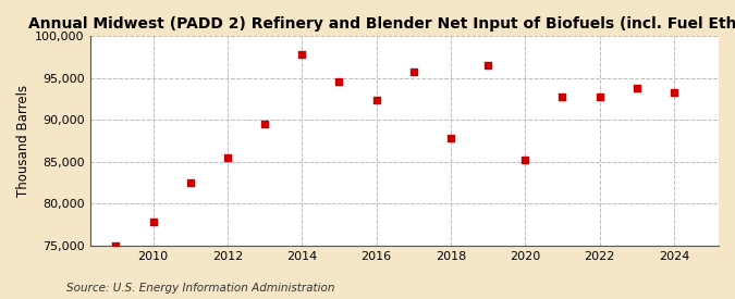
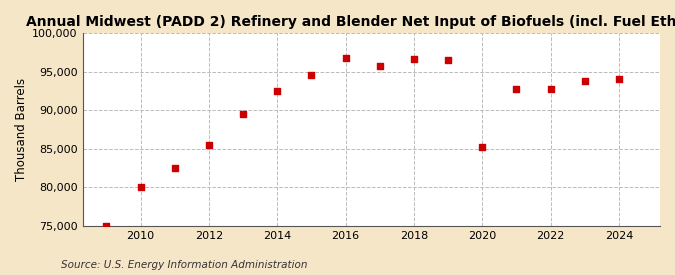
2010: 77,800 -> 80,000
2014: 97,800 -> 92,500
2016: 92,400 -> 96,700
2018: 87,800 -> 96,600
2024: 93,200 -> 94,000
